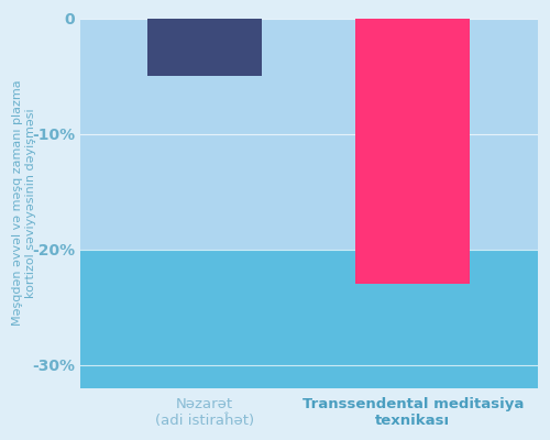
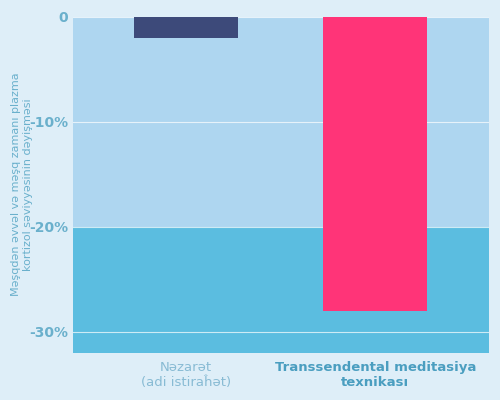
Nəzarət (adi istiraĥət): -5% -> -2%
Transsendental meditasiya texnikası: -23% -> -28%
